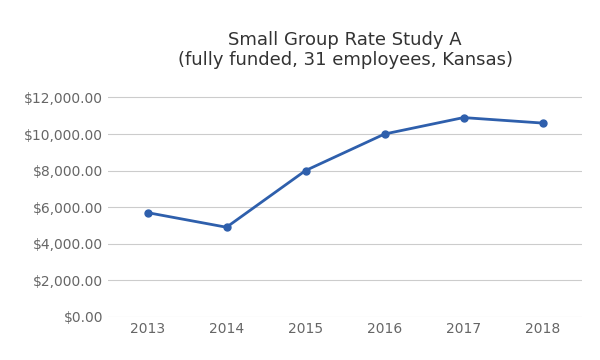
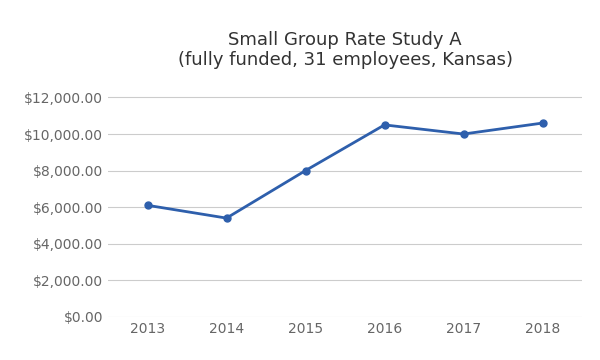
2013: $5,700 -> $6,100
2014: $4,900 -> $5,400
2016: $10,000 -> $10,500
2017: $10,900 -> $10,000
